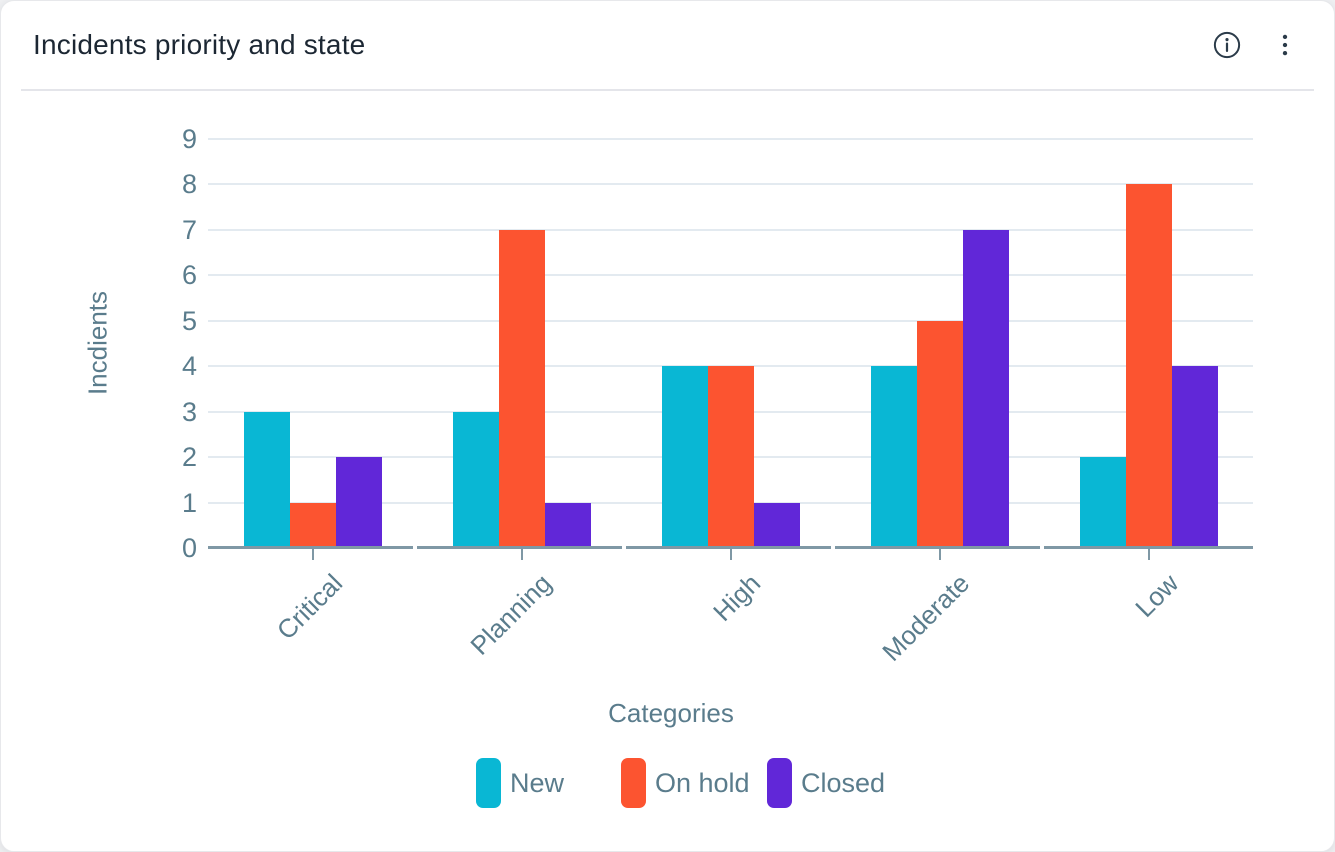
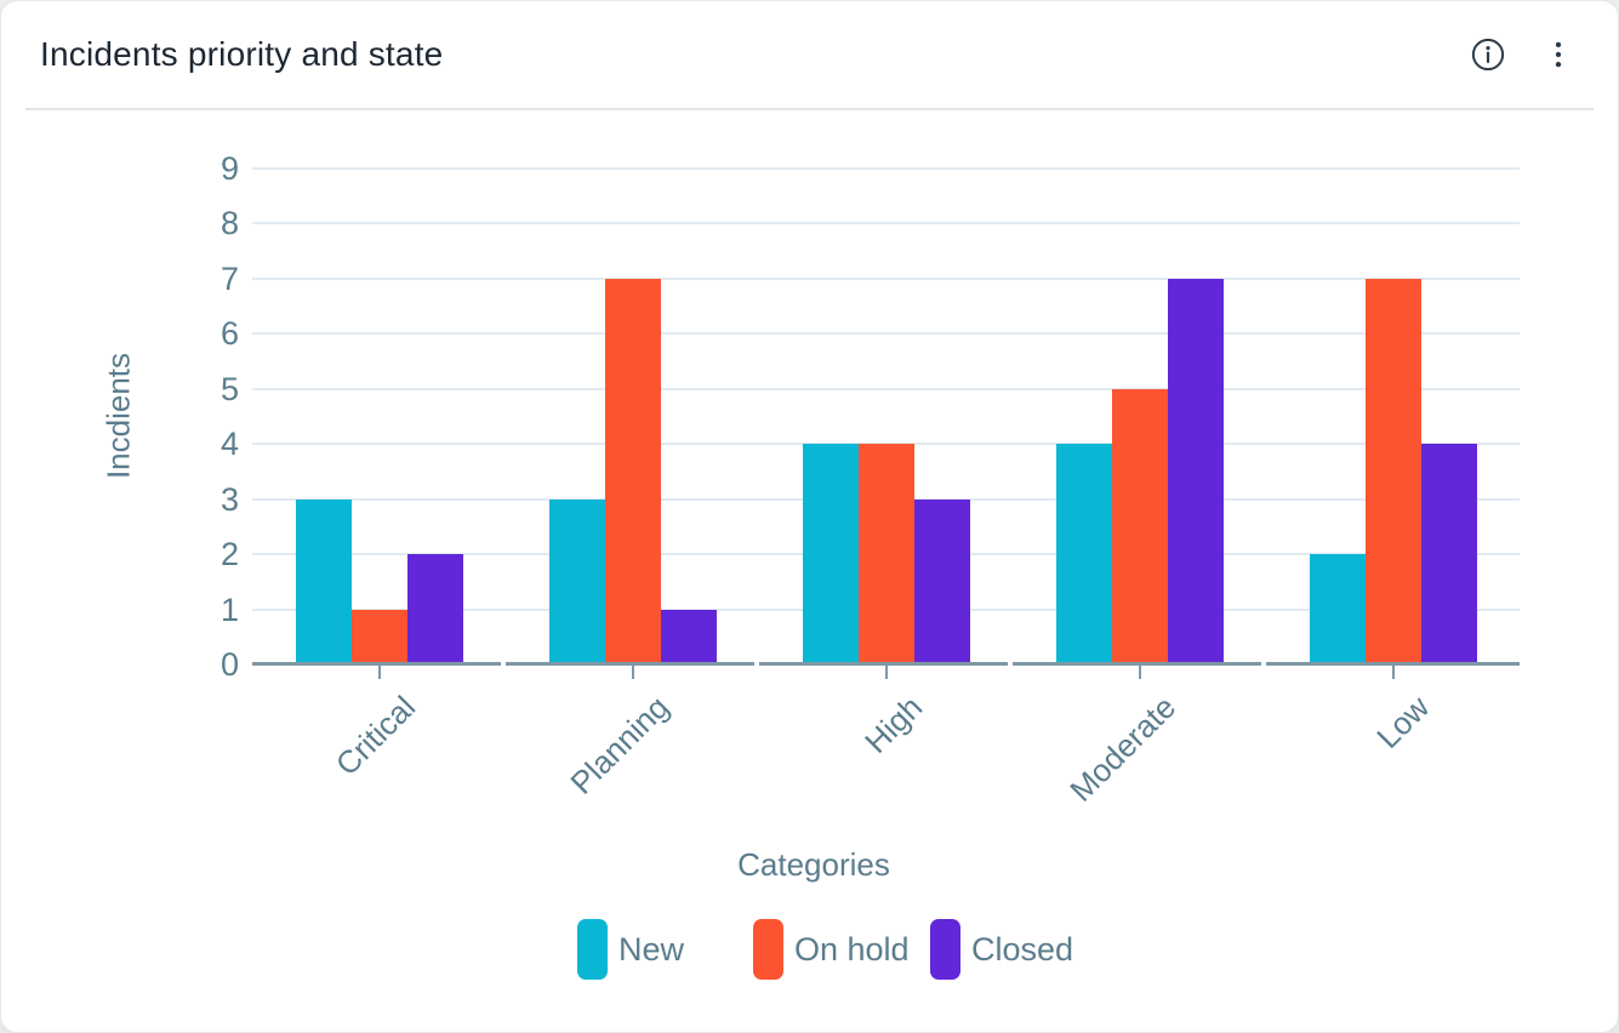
Closed/High: 1 -> 3
On hold/Low: 8 -> 7
